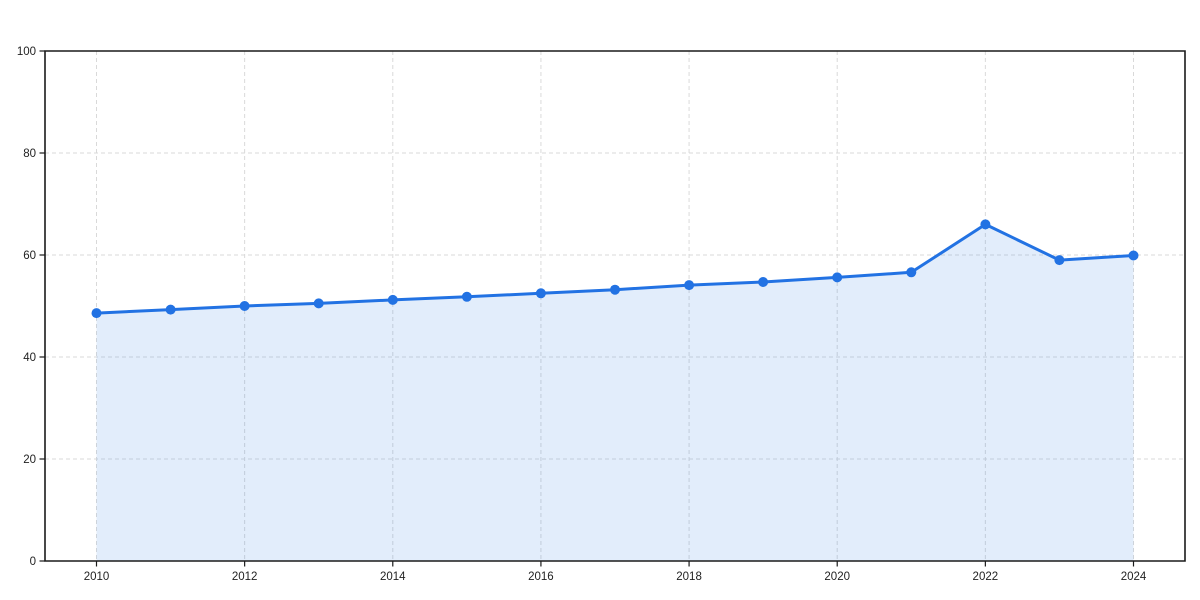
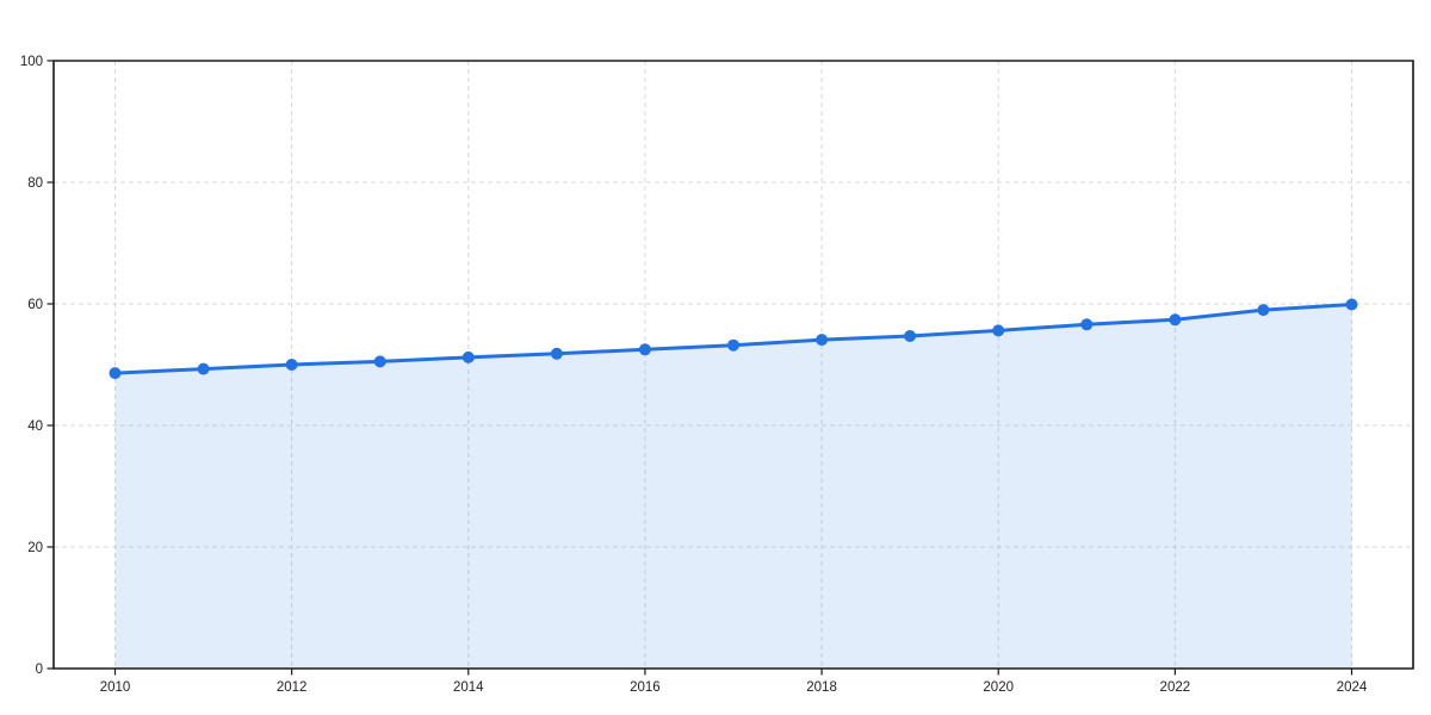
2022: 66 -> 57
